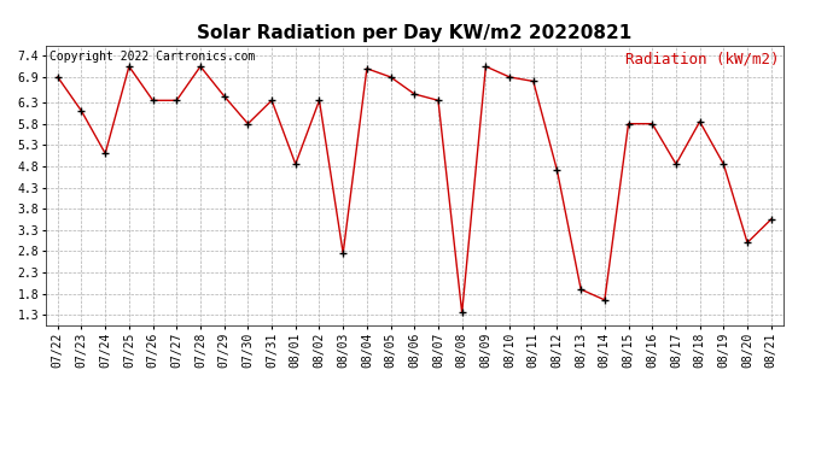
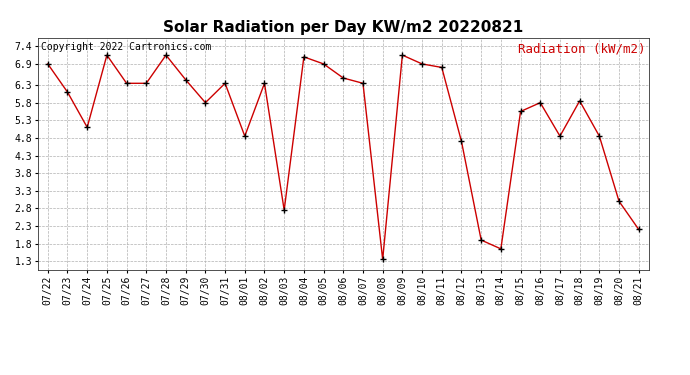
08/15: 5.80 -> 5.55
08/21: 3.55 -> 2.20
